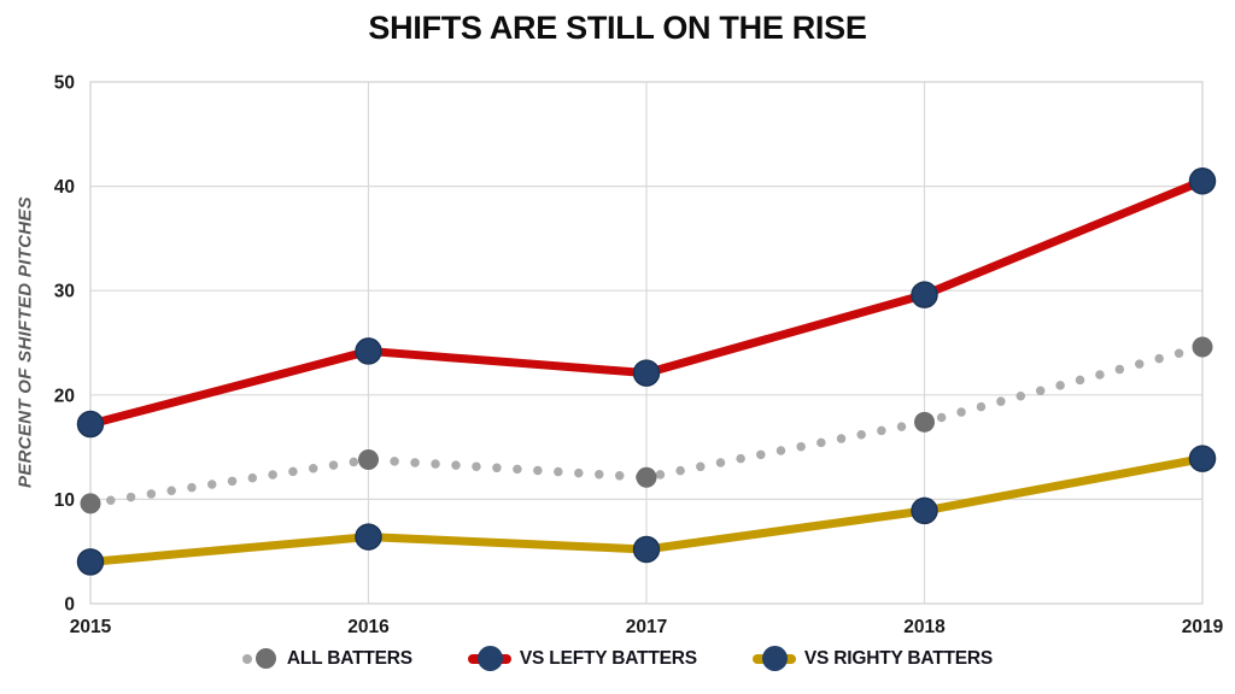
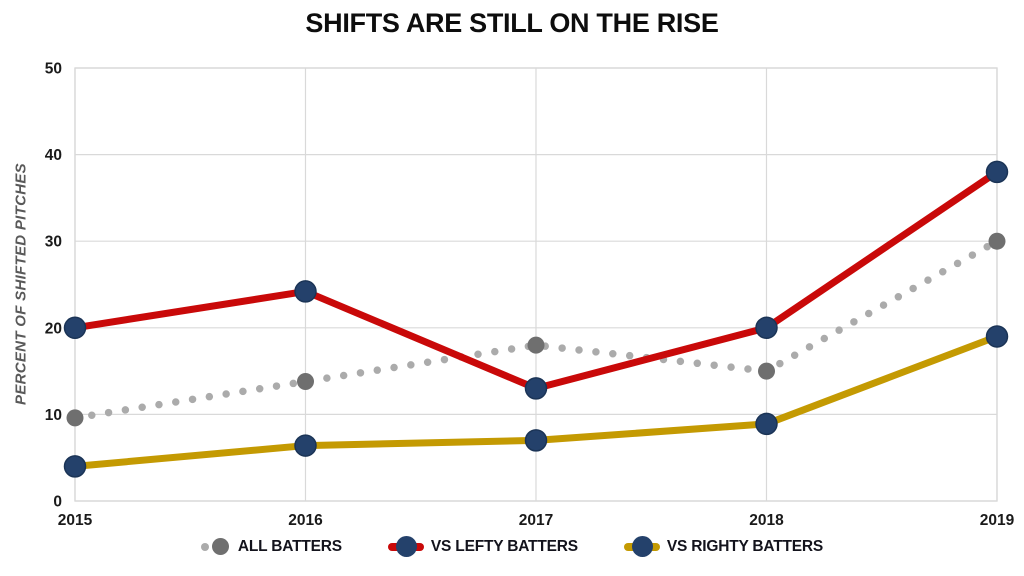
VS LEFTY BATTERS/2015: 17 -> 20
ALL BATTERS/2017: 12 -> 18
VS LEFTY BATTERS/2017: 22 -> 13
VS RIGHTY BATTERS/2017: 5 -> 7
ALL BATTERS/2018: 17 -> 15
VS LEFTY BATTERS/2018: 30 -> 20
ALL BATTERS/2019: 25 -> 30
VS LEFTY BATTERS/2019: 40 -> 38
VS RIGHTY BATTERS/2019: 14 -> 19
